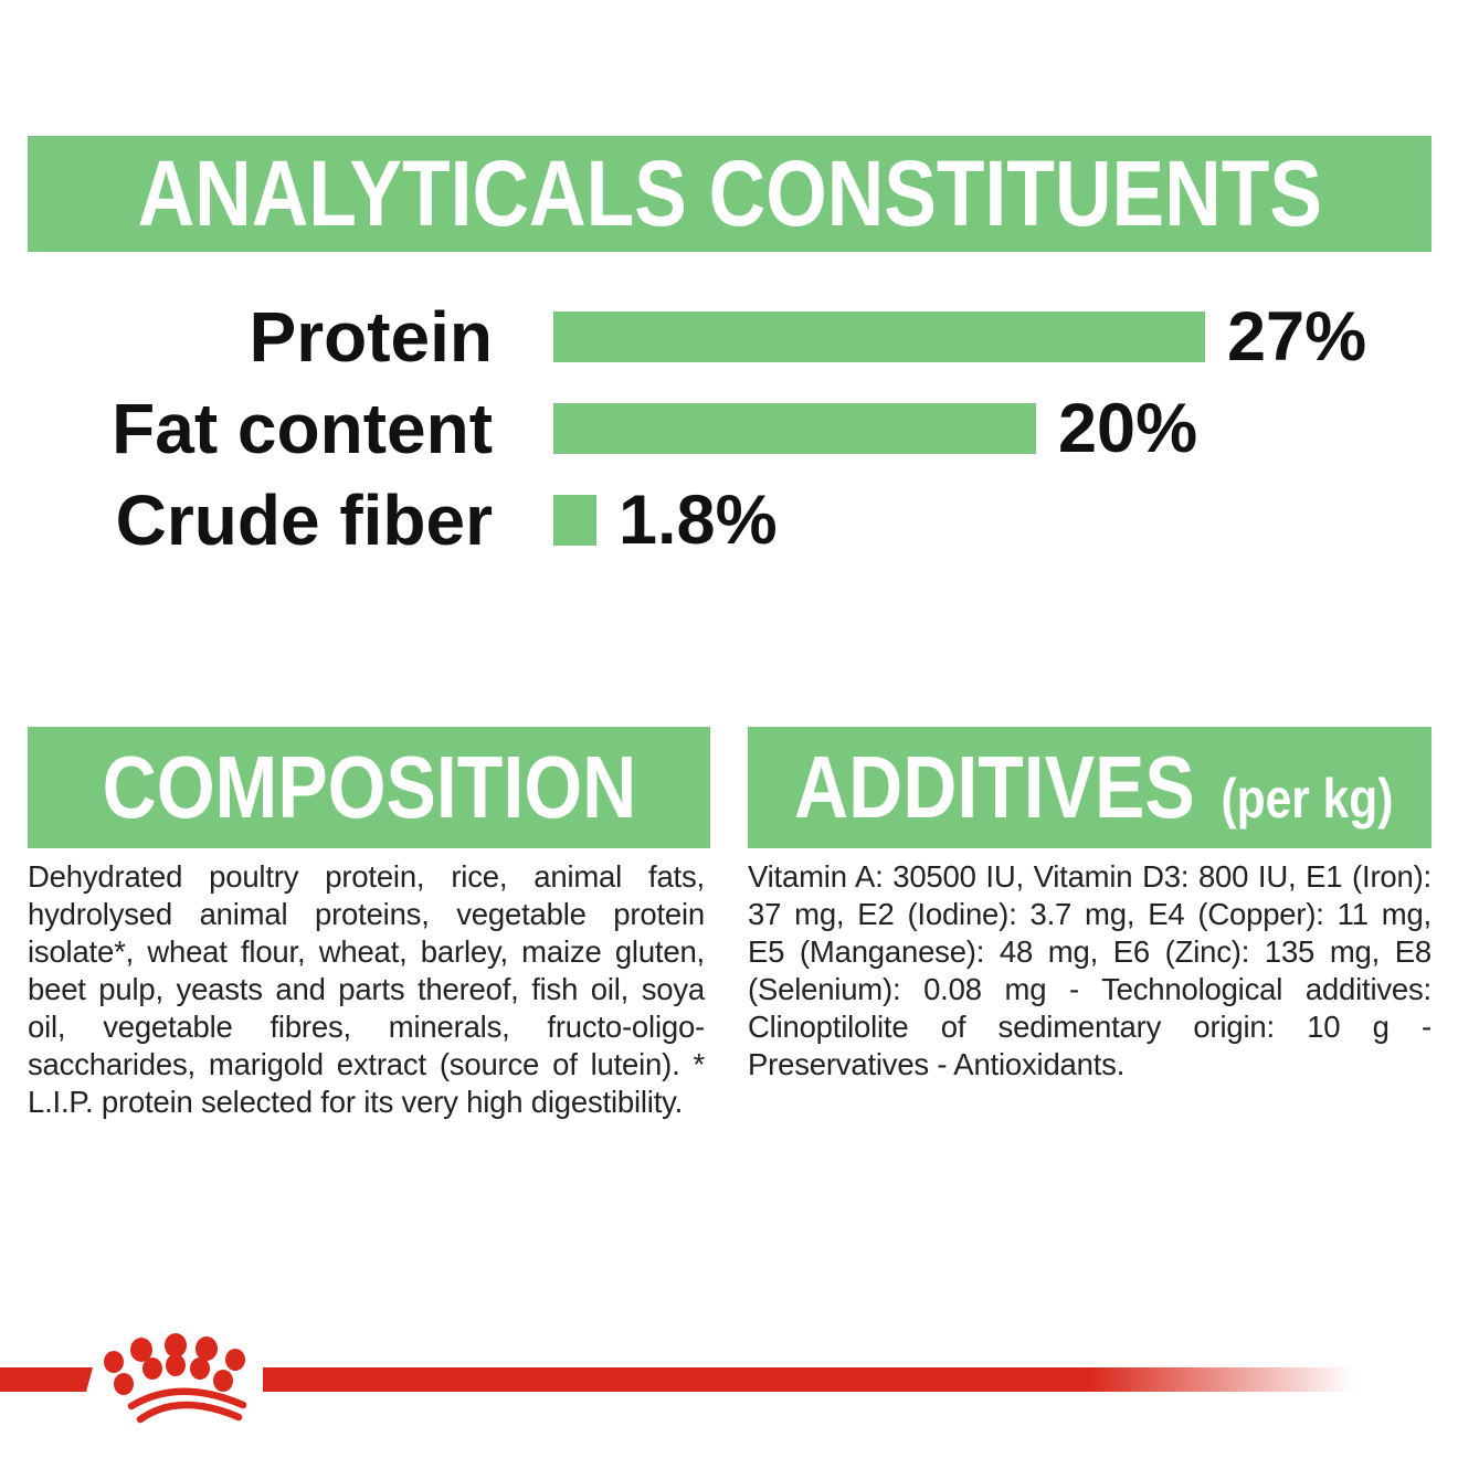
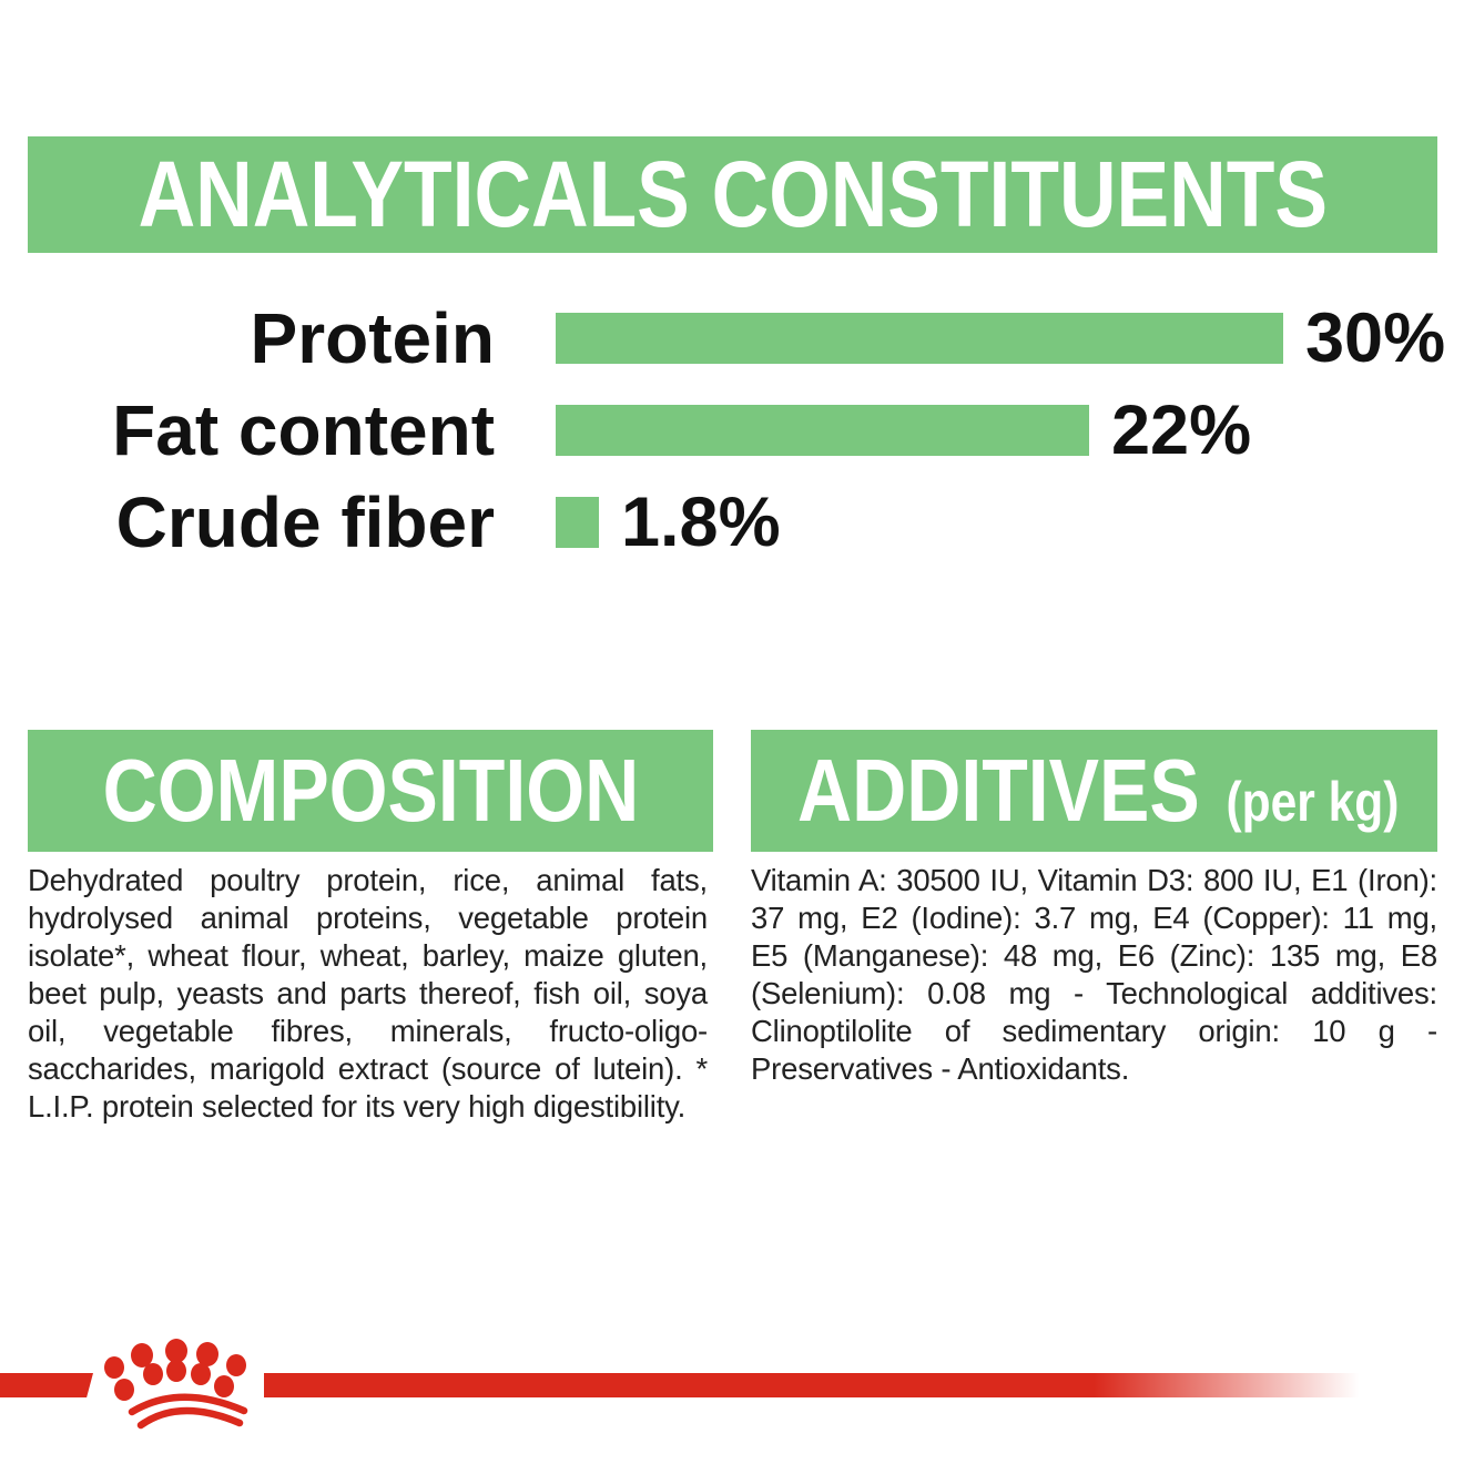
Protein: 27% -> 30%
Fat content: 20% -> 22%
